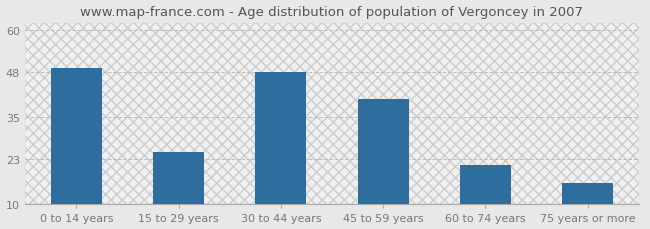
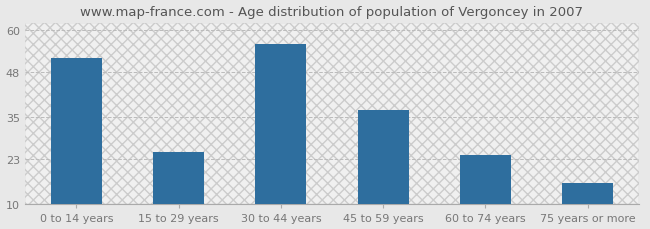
0 to 14 years: 49 -> 52
30 to 44 years: 48 -> 56
45 to 59 years: 40 -> 37
60 to 74 years: 21 -> 24
